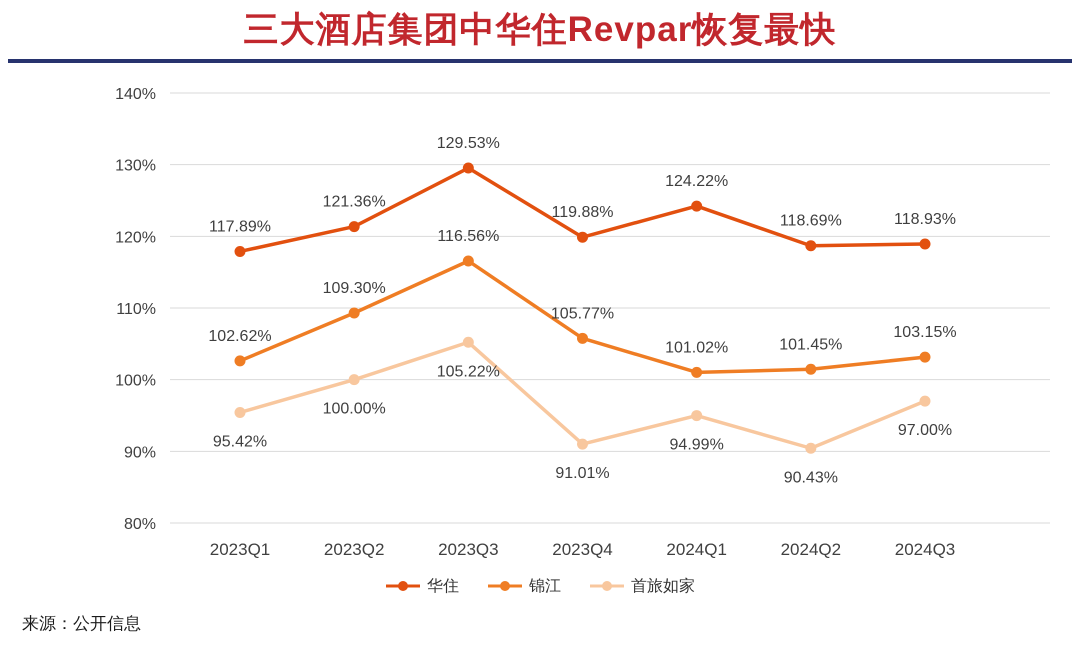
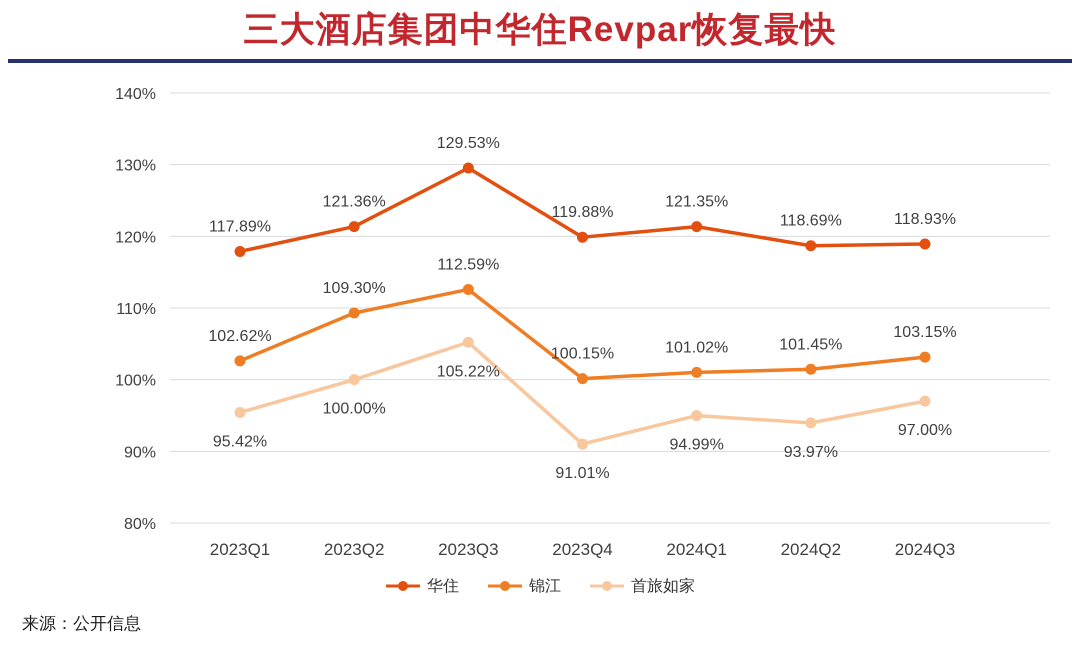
锦江/2023Q3: 116.56% -> 112.59%
锦江/2023Q4: 105.77% -> 100.15%
华住/2024Q1: 124.22% -> 121.35%
首旅如家/2024Q2: 90.43% -> 93.97%
